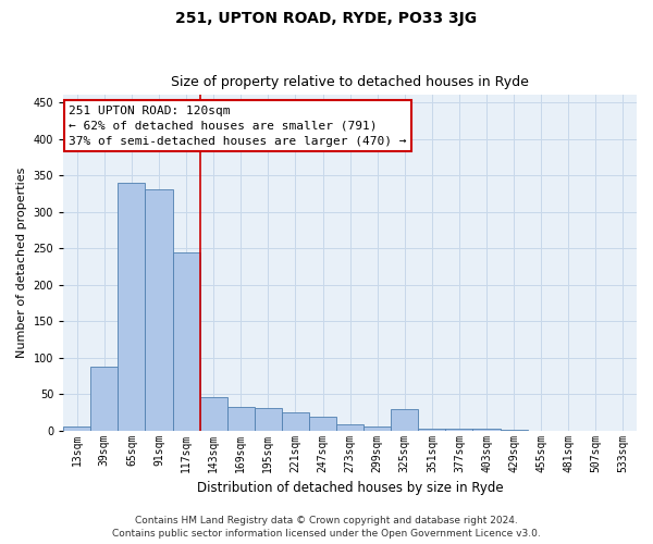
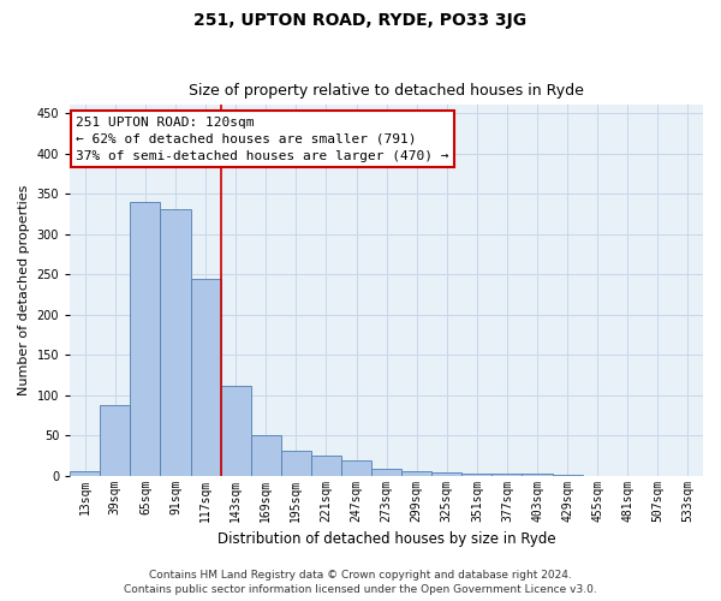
143sqm: 46 -> 111
169sqm: 32 -> 50
325sqm: 30 -> 4
